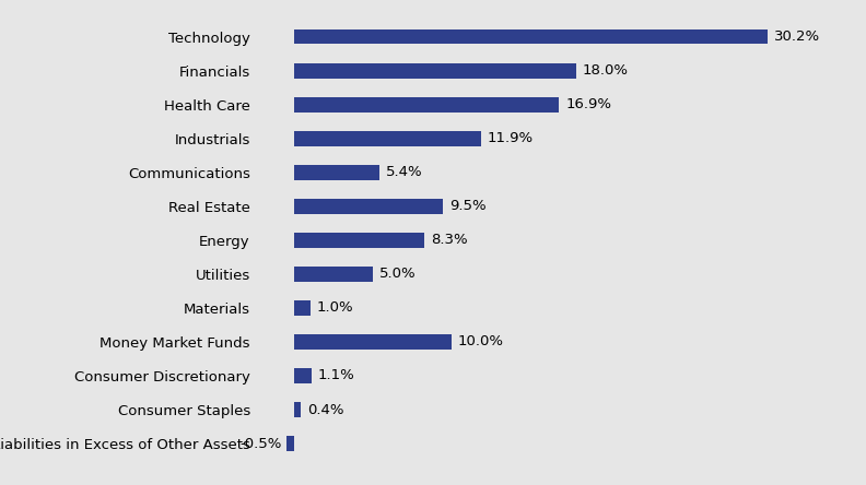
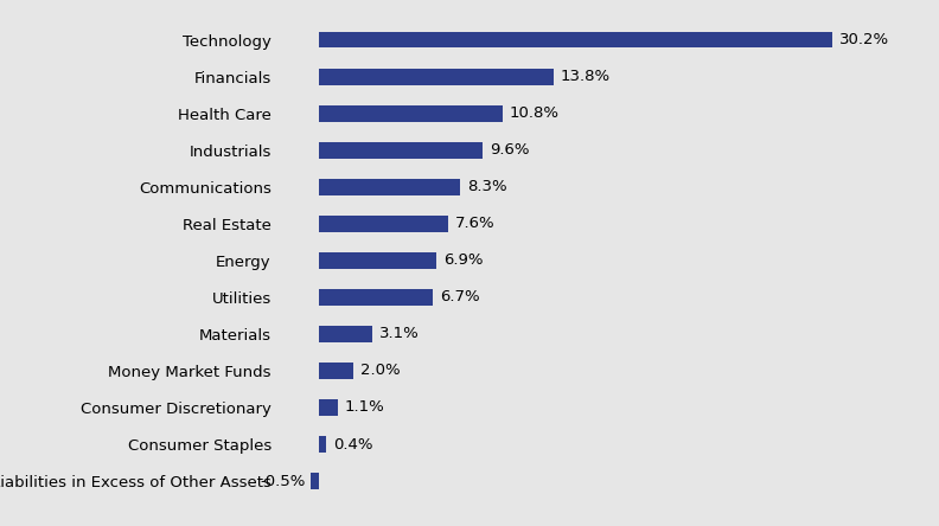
Financials: 18.0% -> 13.8%
Health Care: 16.9% -> 10.8%
Industrials: 11.9% -> 9.6%
Communications: 5.4% -> 8.3%
Real Estate: 9.5% -> 7.6%
Energy: 8.3% -> 6.9%
Utilities: 5.0% -> 6.7%
Materials: 1.0% -> 3.1%
Money Market Funds: 10.0% -> 2.0%
